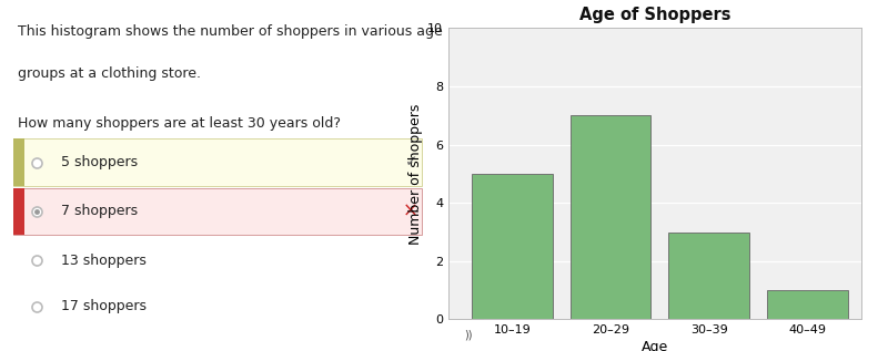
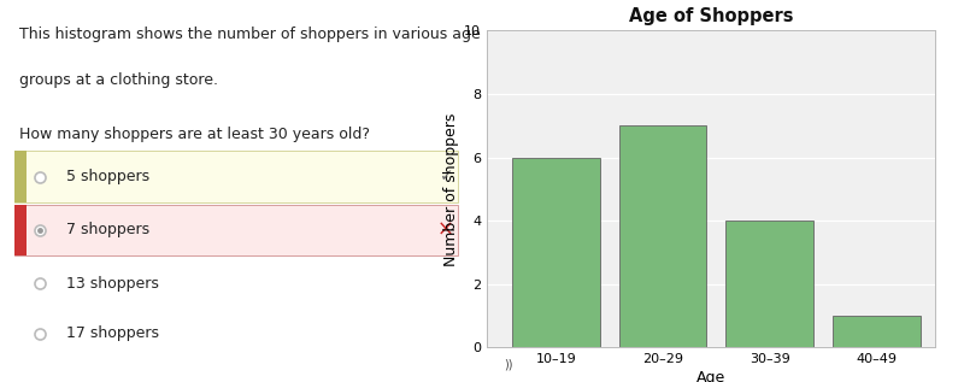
10–19: 5 -> 6
30–39: 3 -> 4
